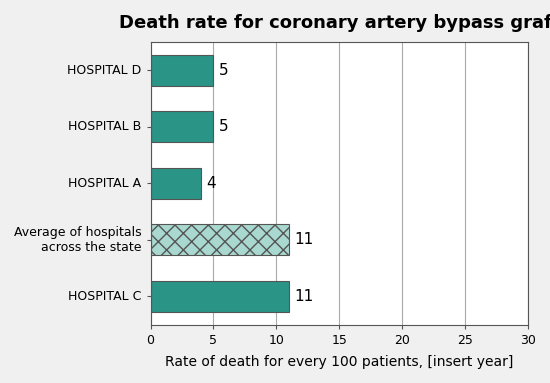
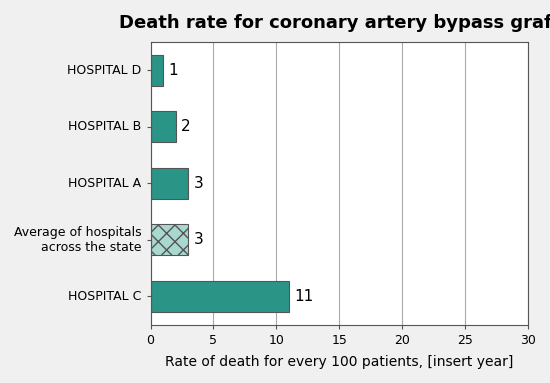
HOSPITAL D: 5 -> 1
HOSPITAL B: 5 -> 2
HOSPITAL A: 4 -> 3
Average of hospitals across the state: 11 -> 3
